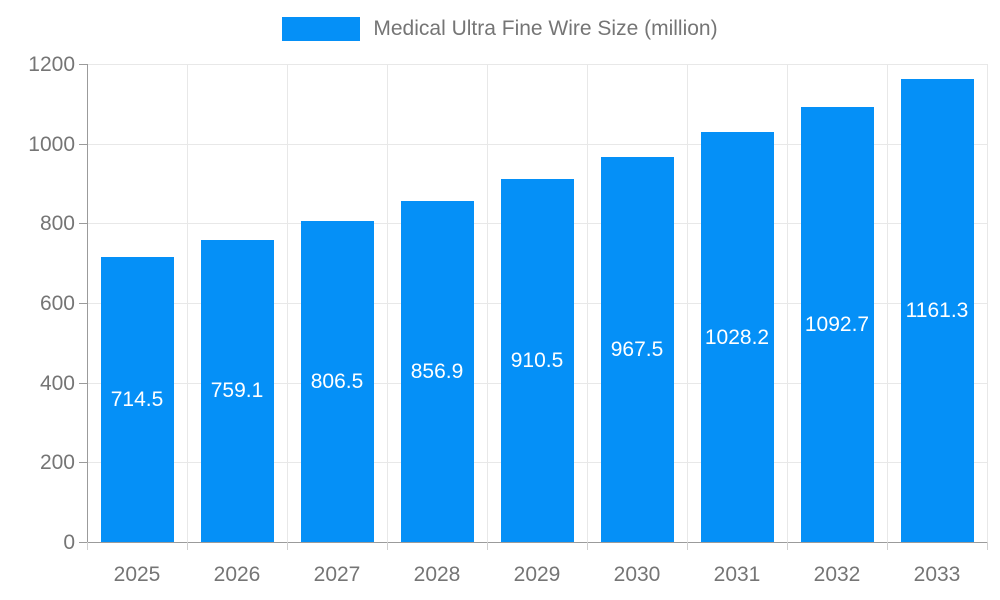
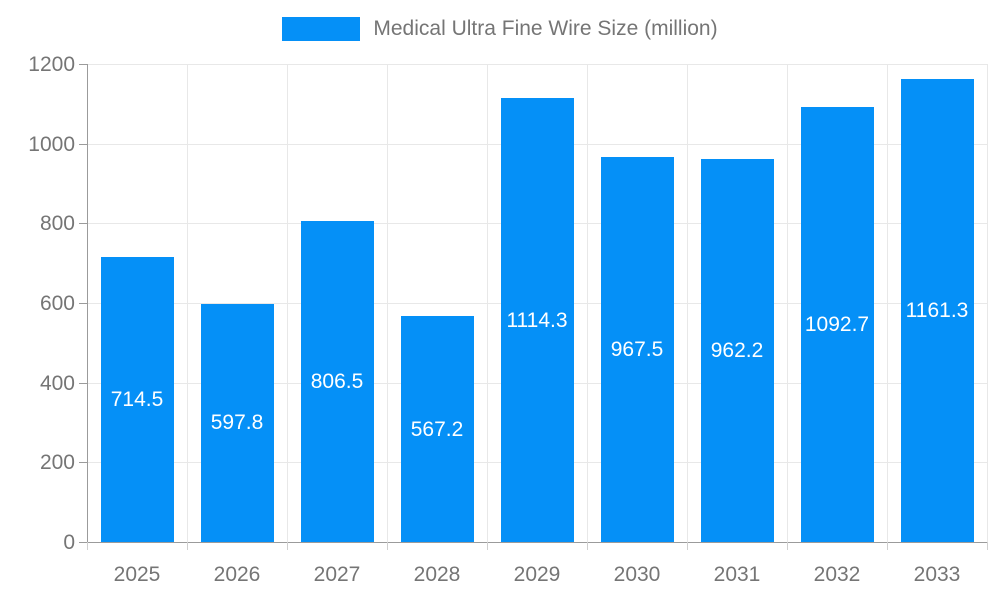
2026: 759.1 -> 597.8
2028: 856.9 -> 567.2
2029: 910.5 -> 1114.3
2031: 1028.2 -> 962.2
